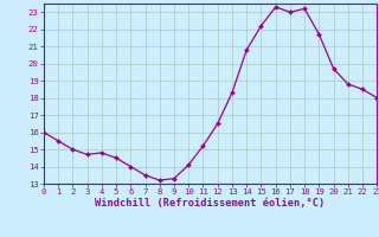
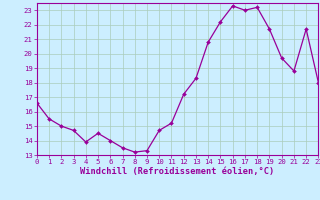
0: 16.0 -> 16.6
4: 14.8 -> 13.9
10: 14.1 -> 14.7
12: 16.5 -> 17.2
22: 18.5 -> 21.7
